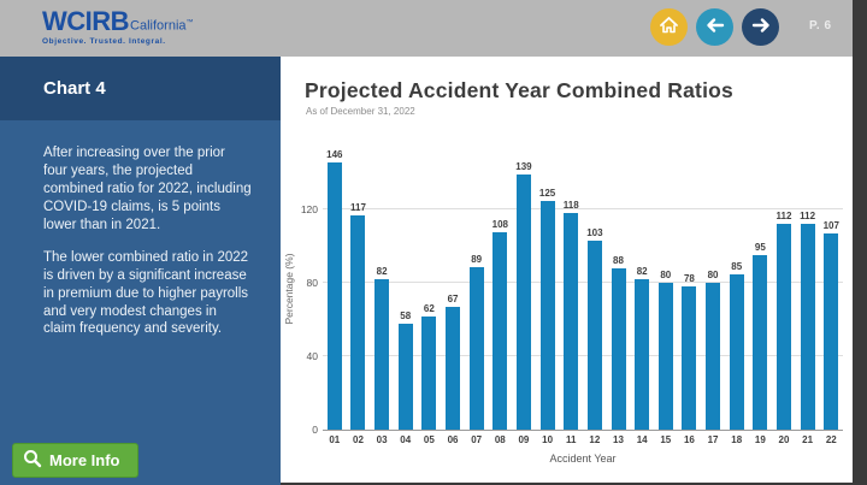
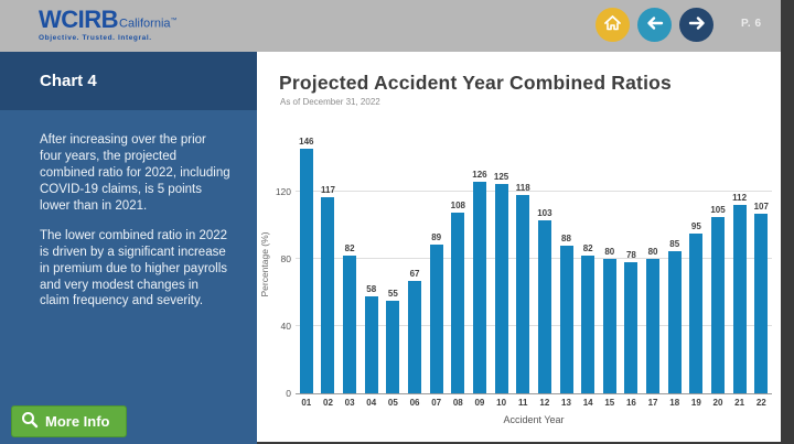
05: 62 -> 55
09: 139 -> 126
20: 112 -> 105
